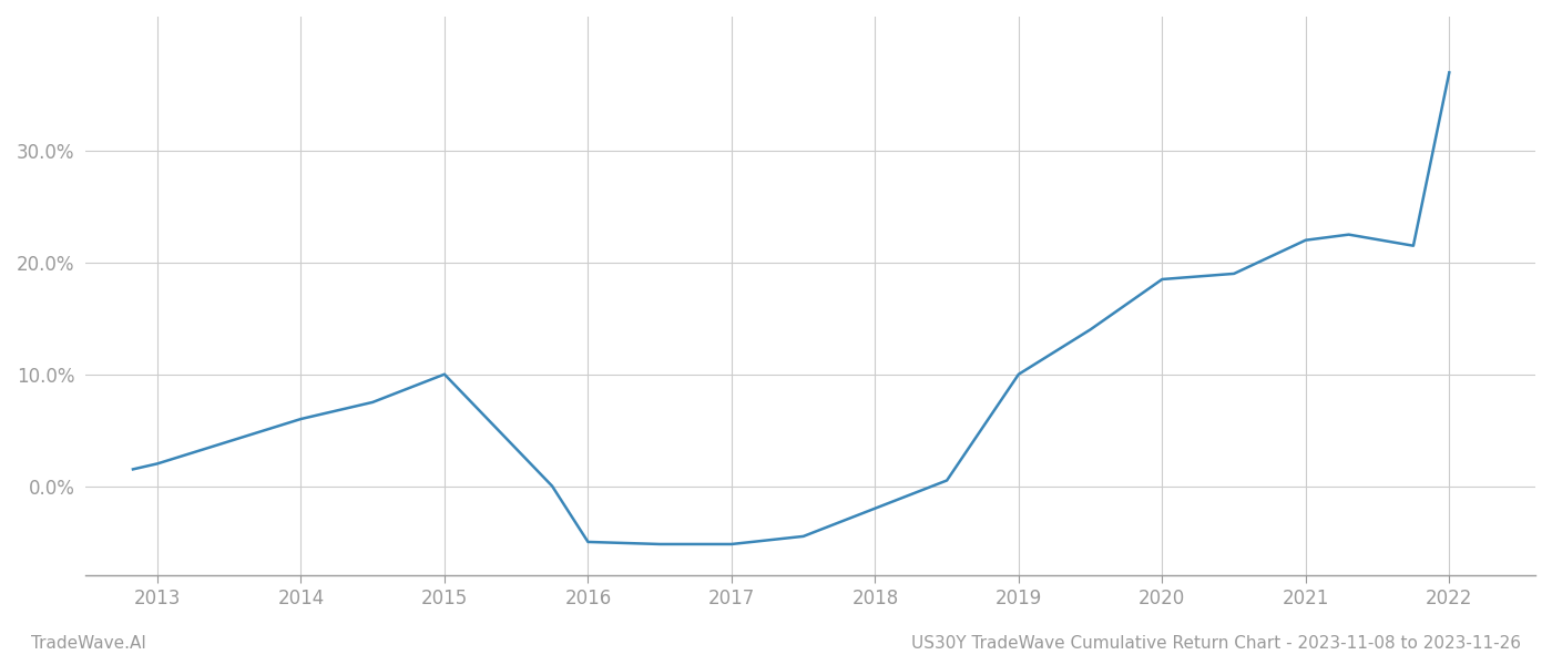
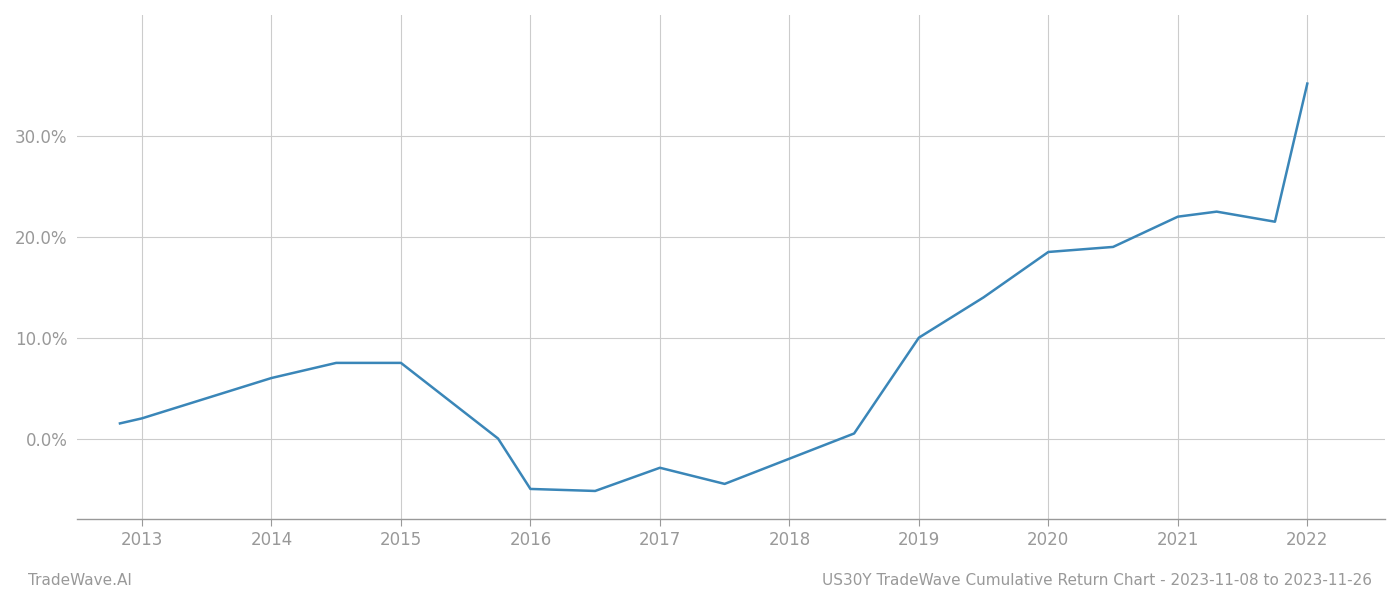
2015: 10.0% -> 7.5%
2017: -5.2% -> -2.9%
2022: 37.0% -> 35.2%
